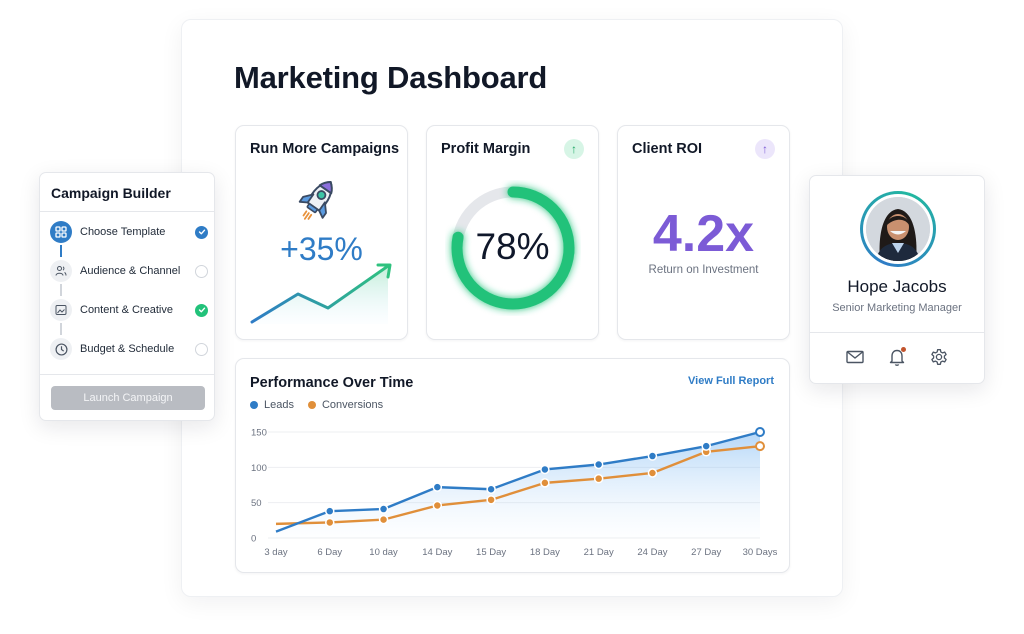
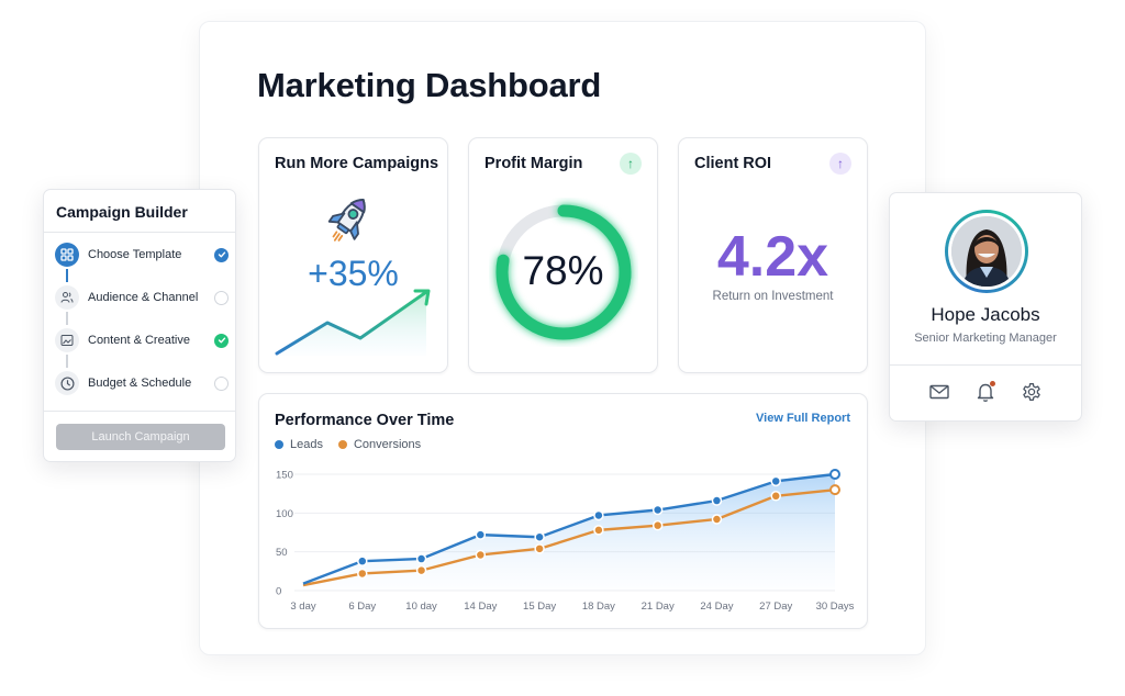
Conversions/3 day: 20 -> 10
Leads/27 Day: 130 -> 140
